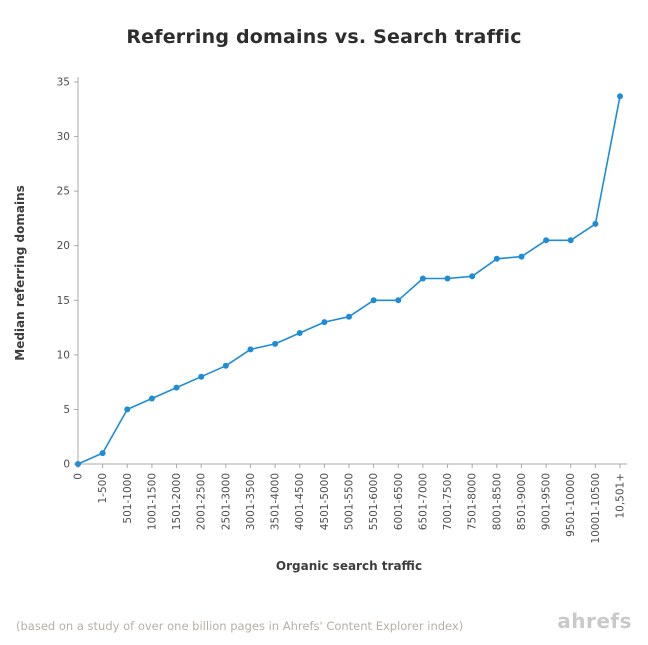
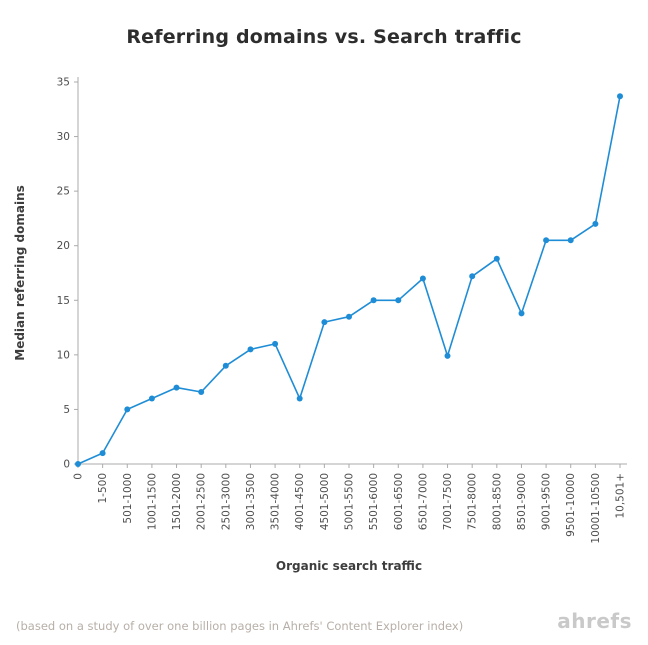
2001-2500: 8.0 -> 6.6
4001-4500: 12.0 -> 6.0
7001-7500: 17.0 -> 9.9
8501-9000: 19.0 -> 13.8
